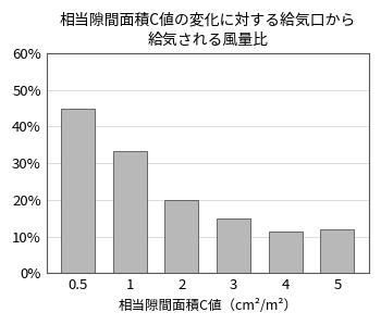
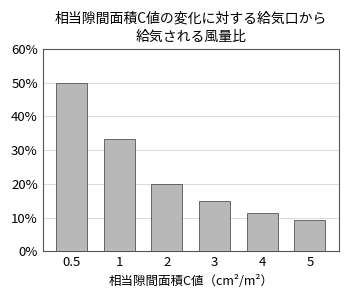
0.5: 45.0% -> 50.0%
5: 12.0% -> 9.3%
